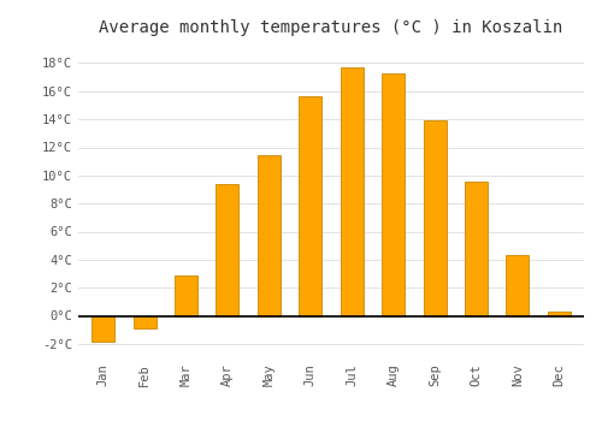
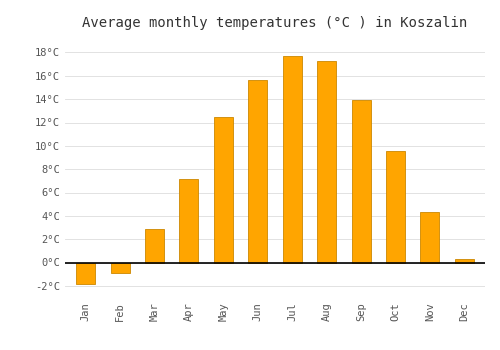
Apr: 9.4°C -> 7.2°C
May: 11.4°C -> 12.5°C
